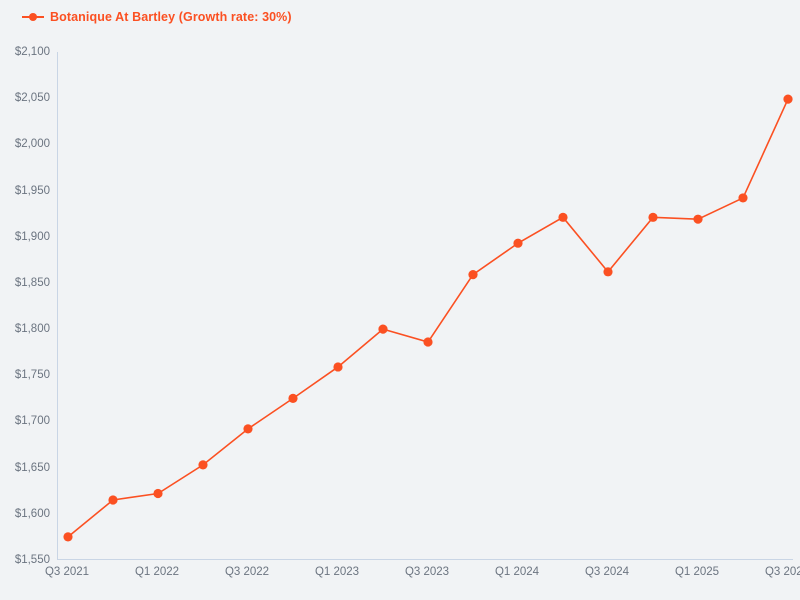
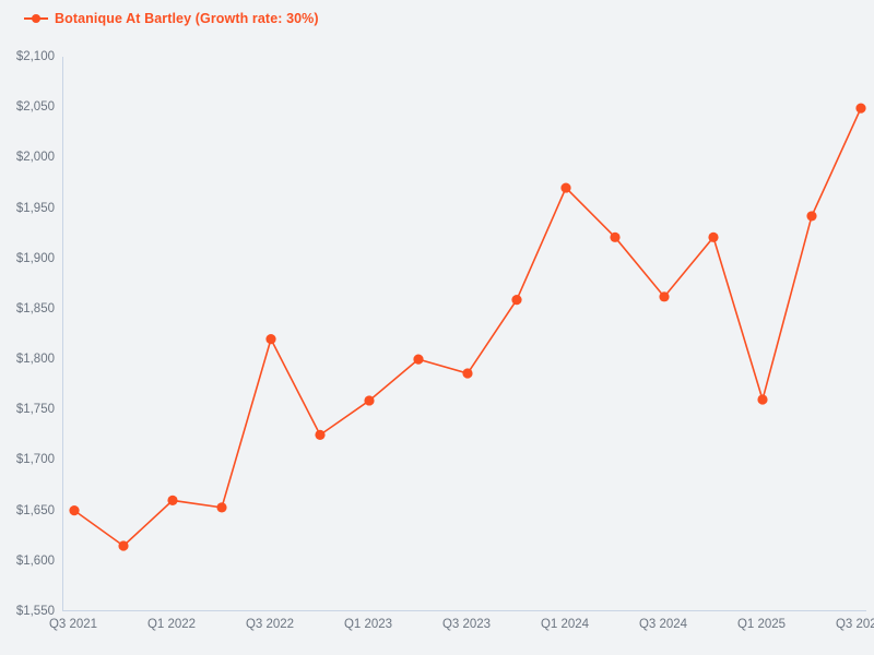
Q3 2021: $1580 -> $1650
Q1 2022: $1620 -> $1660
Q3 2022: $1690 -> $1820
Q1 2024: $1890 -> $1970
Q1 2025: $1920 -> $1760
